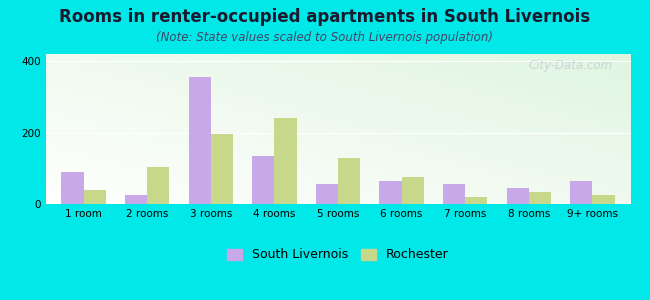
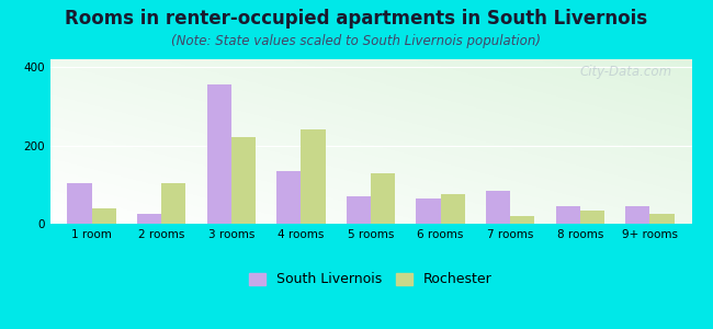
South Livernois/1 room: 90 -> 105
Rochester/3 rooms: 195 -> 220
South Livernois/5 rooms: 55 -> 70
South Livernois/7 rooms: 55 -> 85
South Livernois/9+ rooms: 65 -> 45
